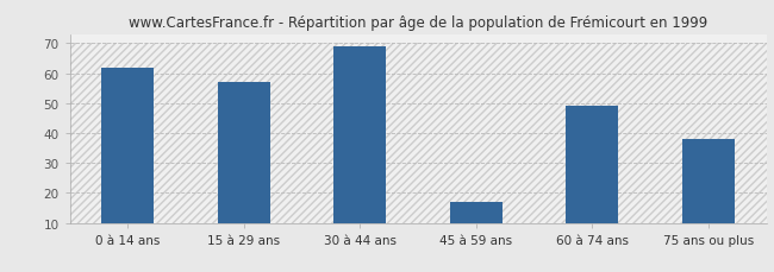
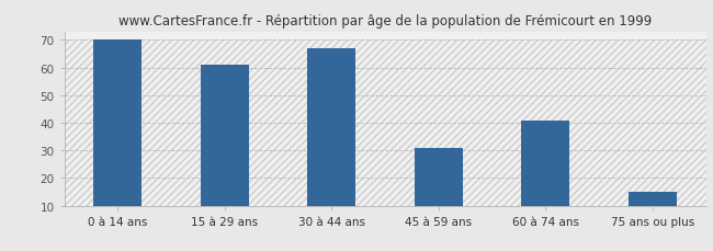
0 à 14 ans: 62 -> 70
15 à 29 ans: 57 -> 61
30 à 44 ans: 69 -> 67
45 à 59 ans: 17 -> 31
60 à 74 ans: 49 -> 41
75 ans ou plus: 38 -> 15
